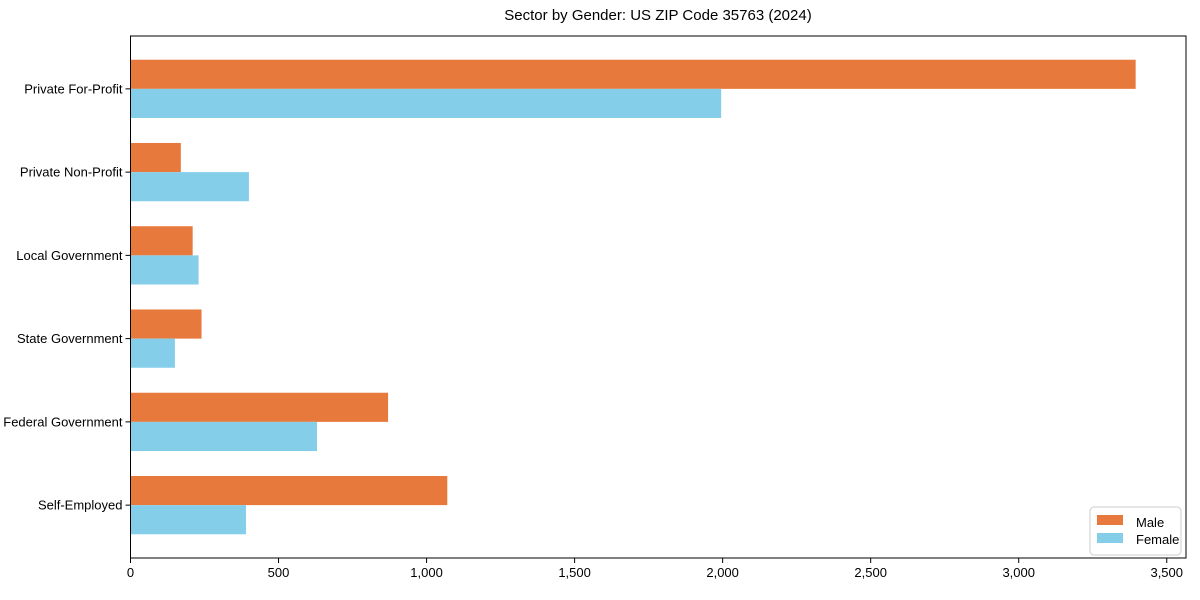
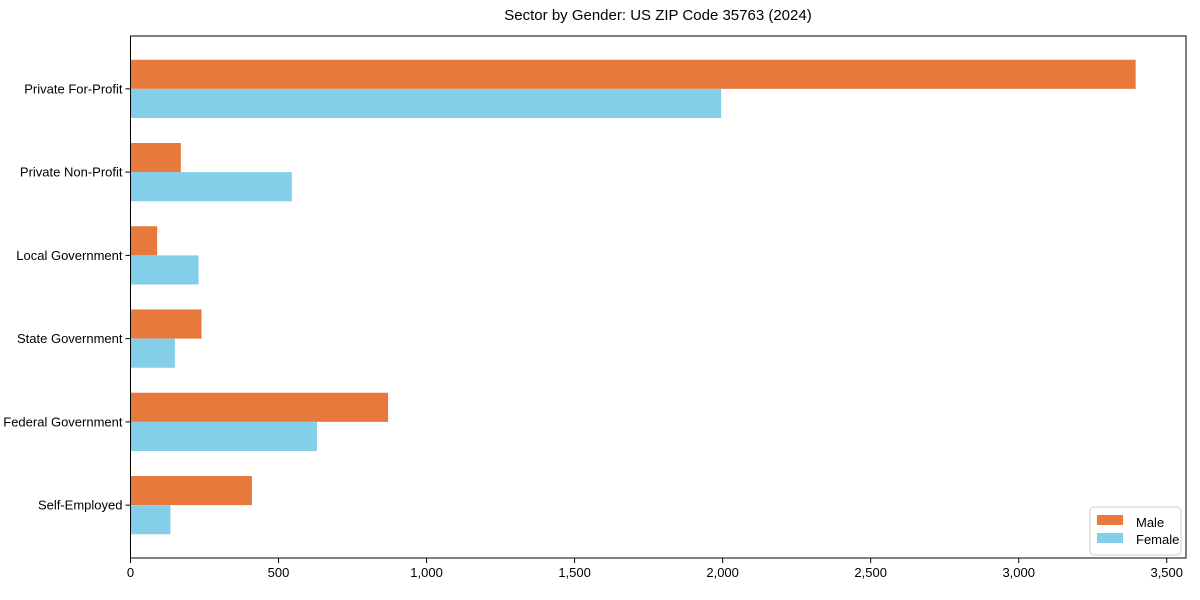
Female/Private Non-Profit: 400 -> 540
Male/Local Government: 210 -> 90
Male/Self-Employed: 1070 -> 410
Female/Self-Employed: 390 -> 140
